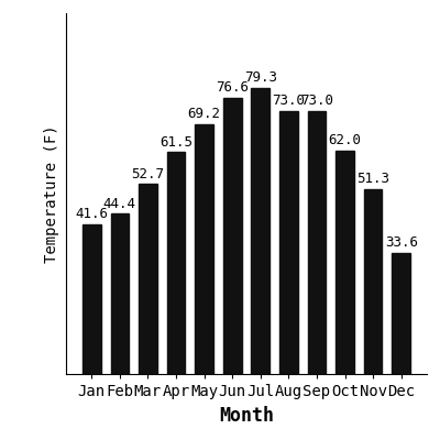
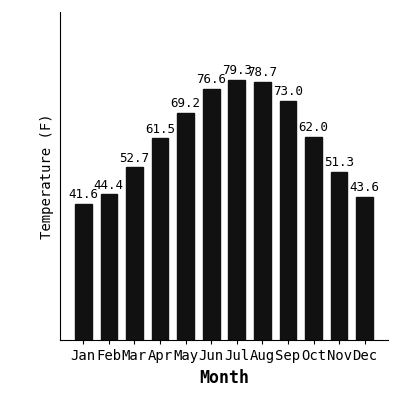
Aug: 73.0 -> 78.7
Dec: 33.6 -> 43.6
